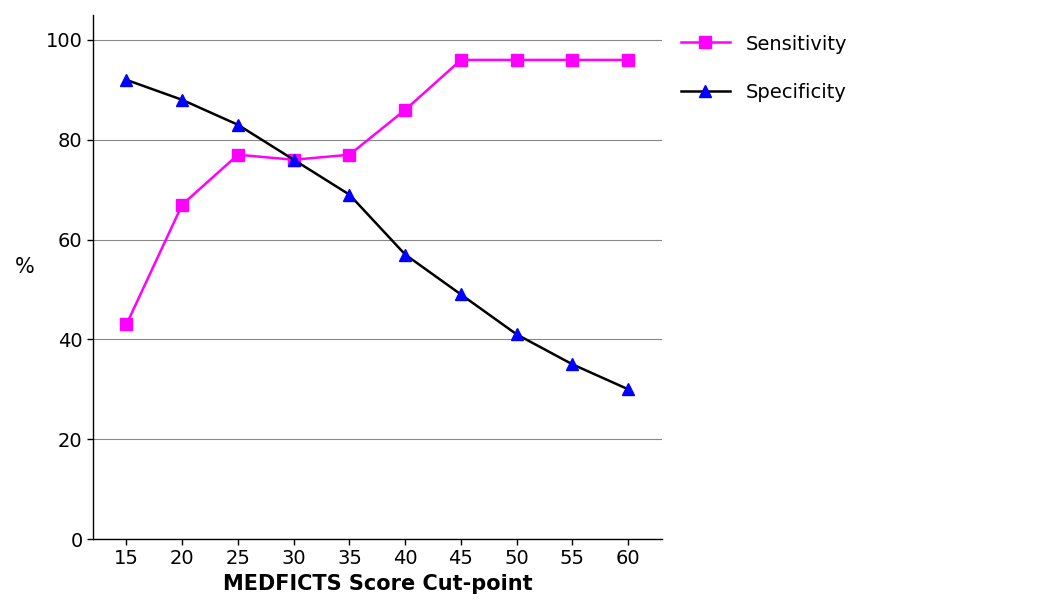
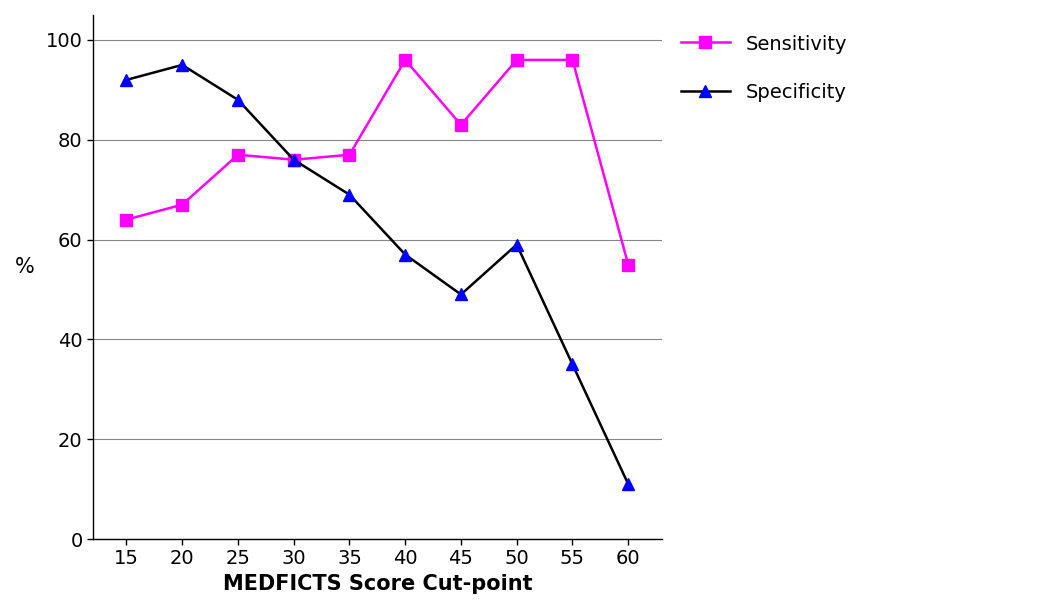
Sensitivity/15: 43 -> 64
Specificity/20: 88 -> 95
Specificity/25: 83 -> 88
Sensitivity/40: 86 -> 96
Sensitivity/45: 96 -> 83
Specificity/50: 41 -> 59
Sensitivity/60: 96 -> 55
Specificity/60: 30 -> 11
